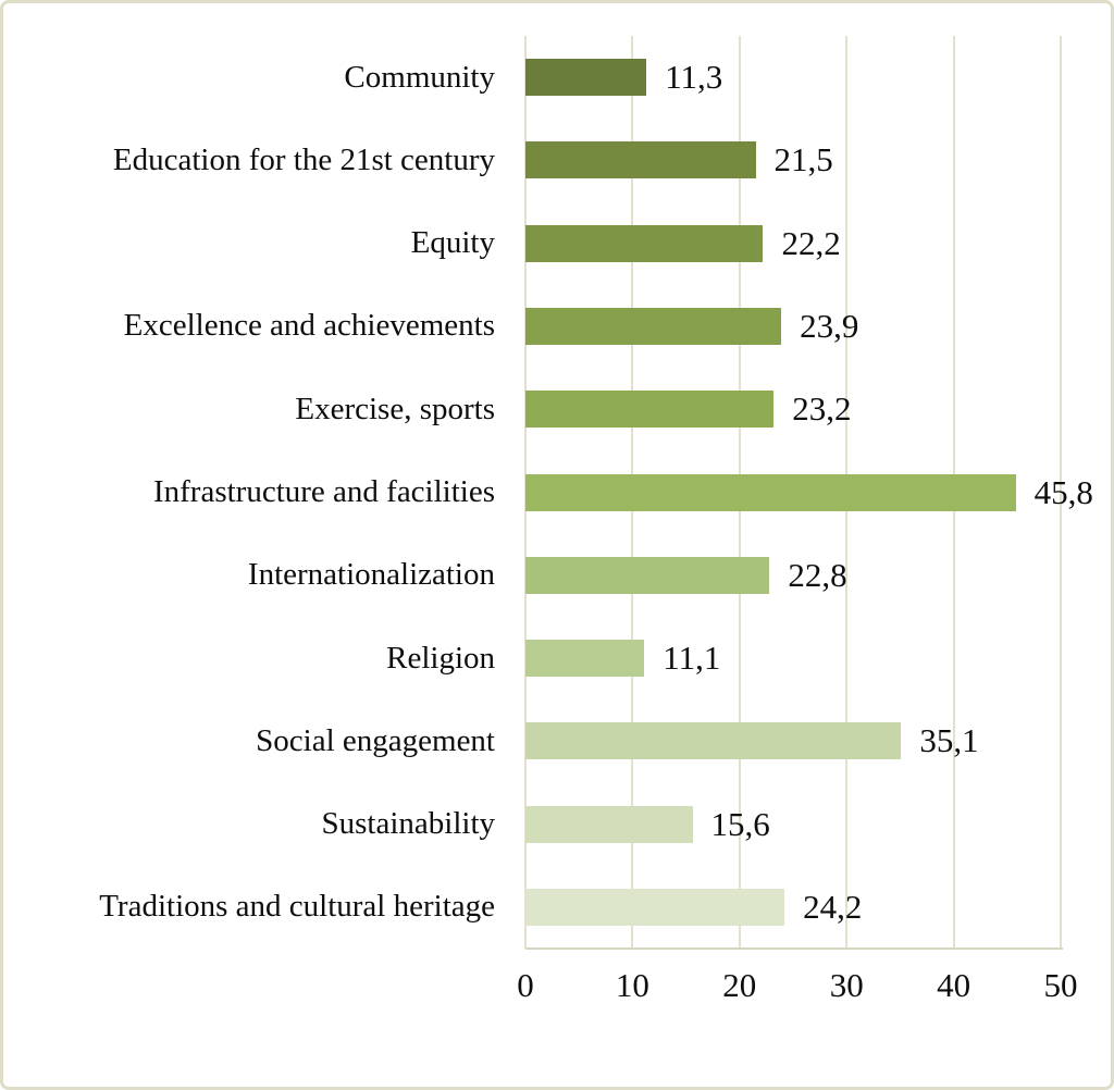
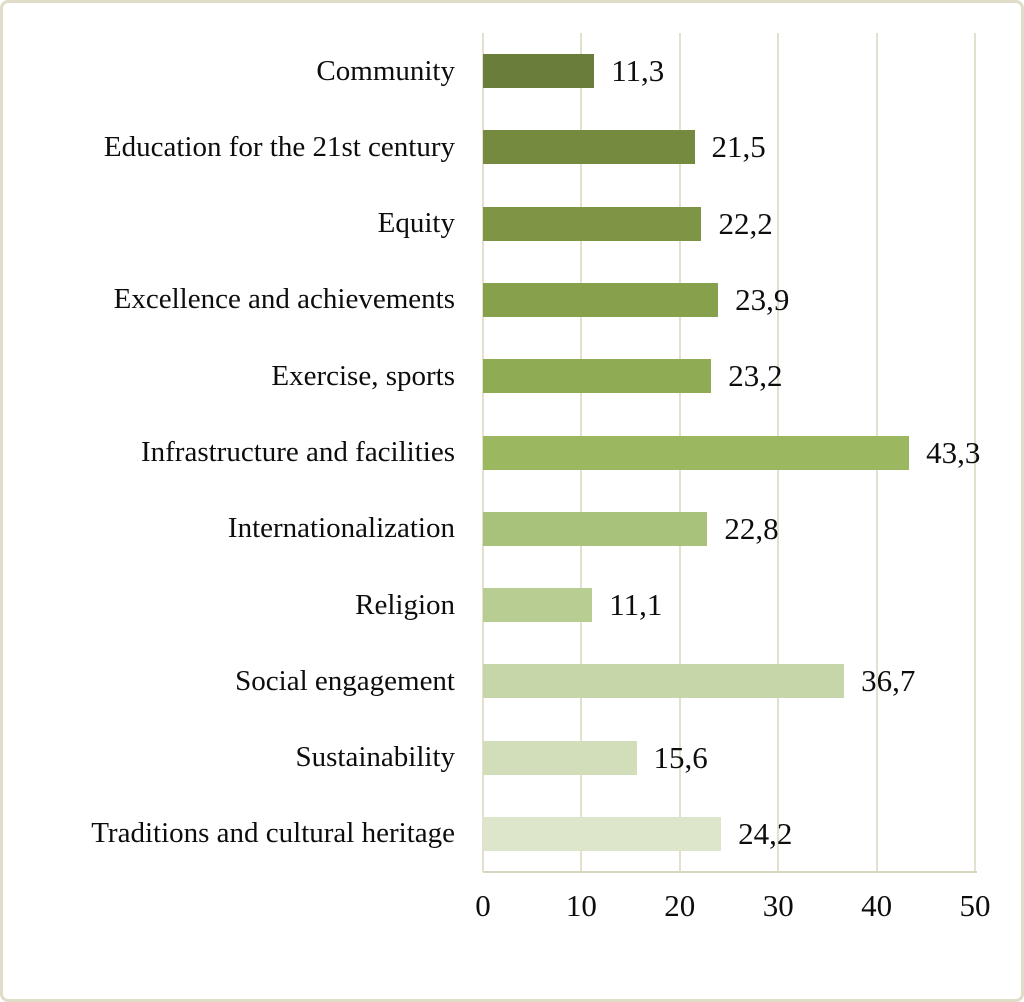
Infrastructure and facilities: 45,8 -> 43,3
Social engagement: 35,1 -> 36,7
